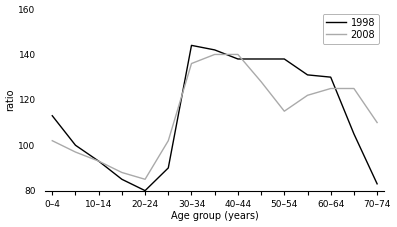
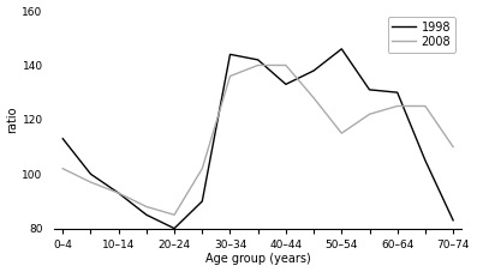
1998/40–44: 138 -> 133
1998/50–54: 138 -> 146
